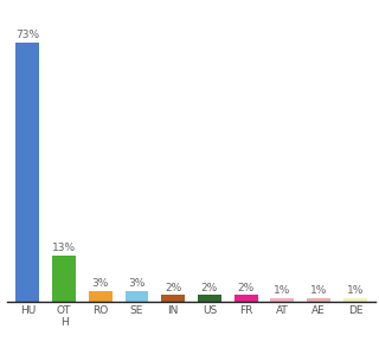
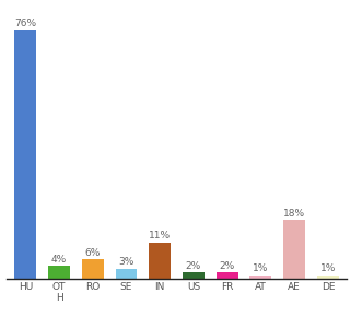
HU: 73% -> 76%
OT H: 13% -> 4%
RO: 3% -> 6%
IN: 2% -> 11%
AE: 1% -> 18%
